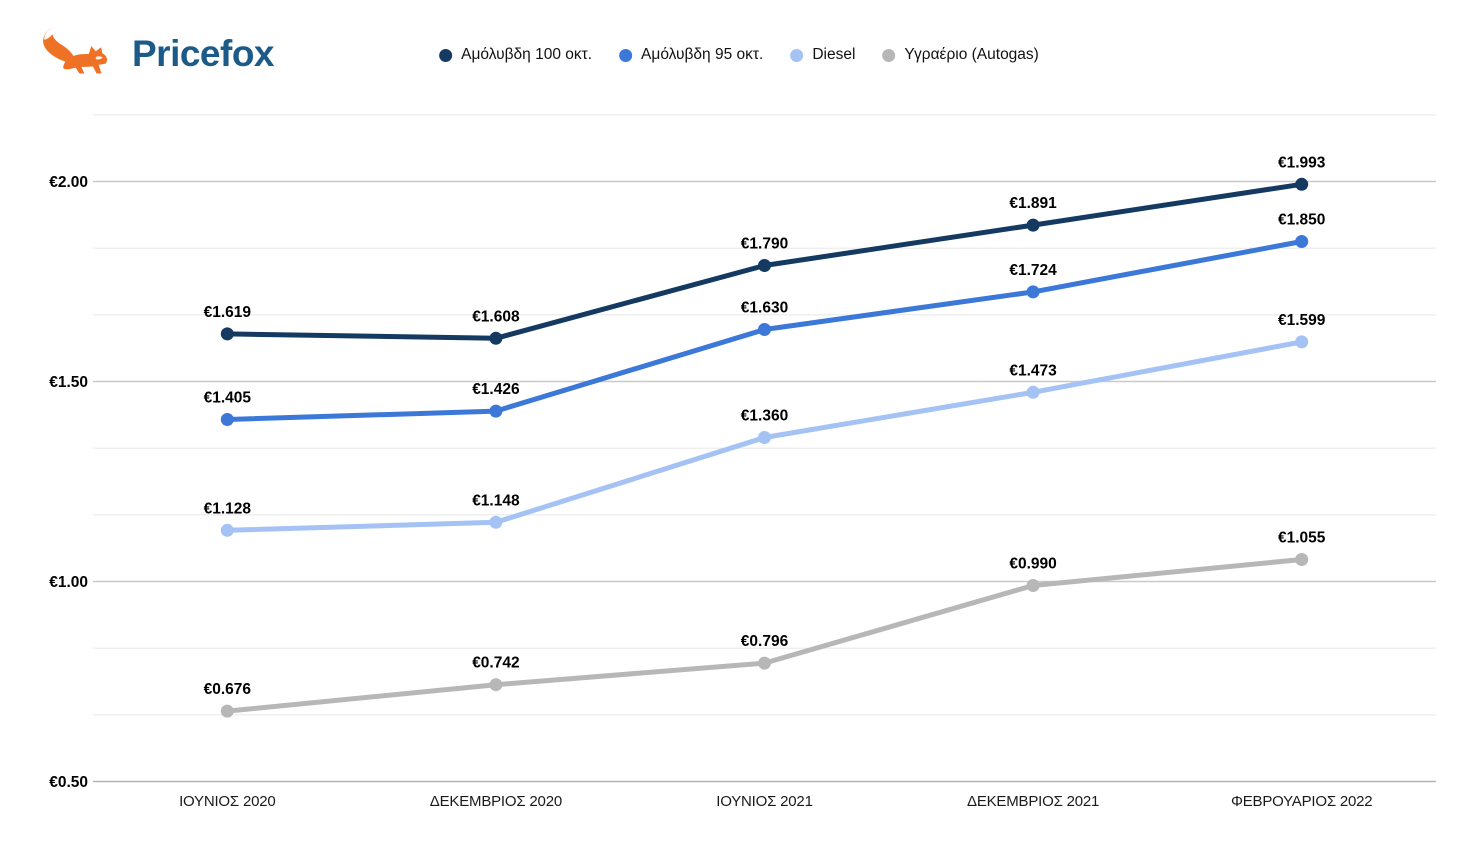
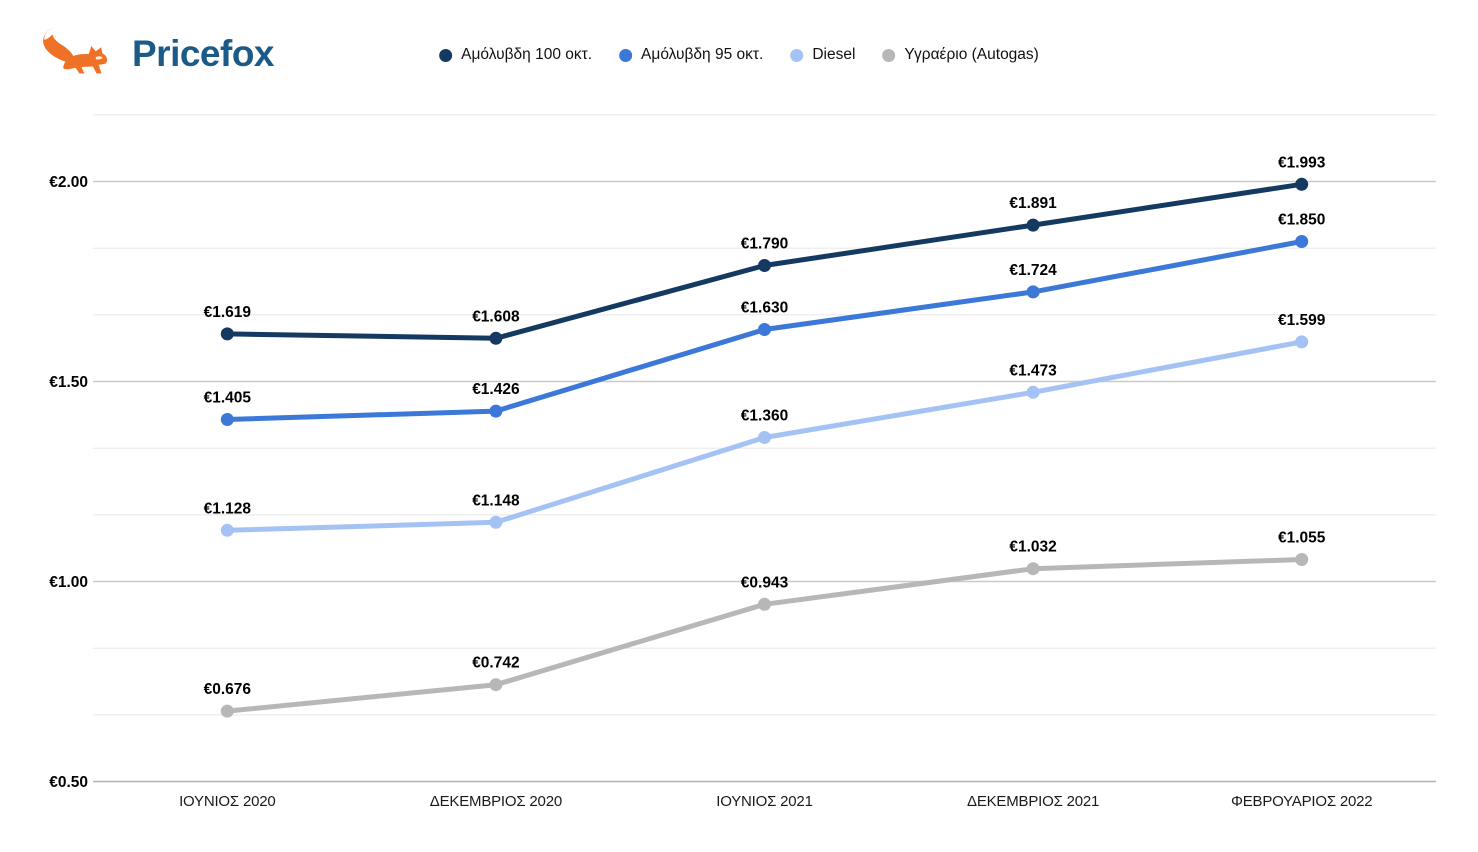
Υγραέριο (Autogas)/ΙΟΥΝΙΟΣ 2021: €0.796 -> €0.943
Υγραέριο (Autogas)/ΔΕΚΕΜΒΡΙΟΣ 2021: €0.990 -> €1.032
